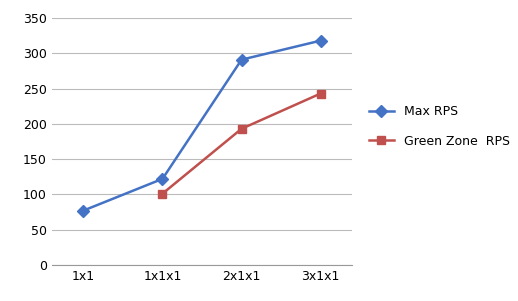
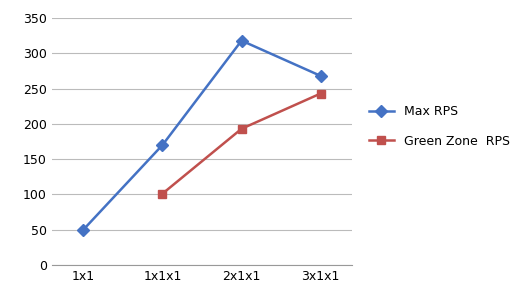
Max RPS/1x1: 77 -> 50
Max RPS/1x1x1: 122 -> 170
Max RPS/2x1x1: 291 -> 318
Max RPS/3x1x1: 318 -> 268
